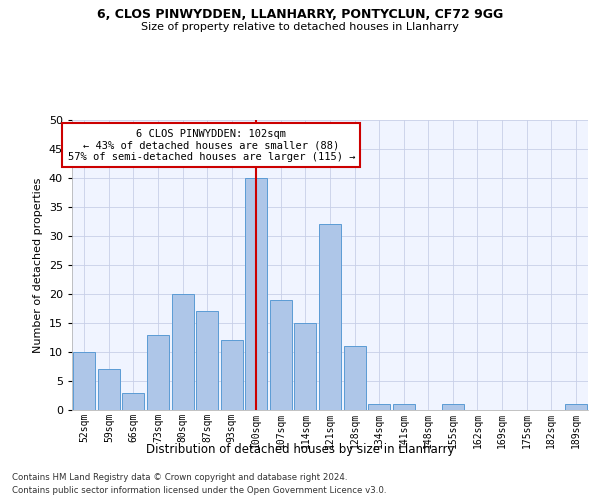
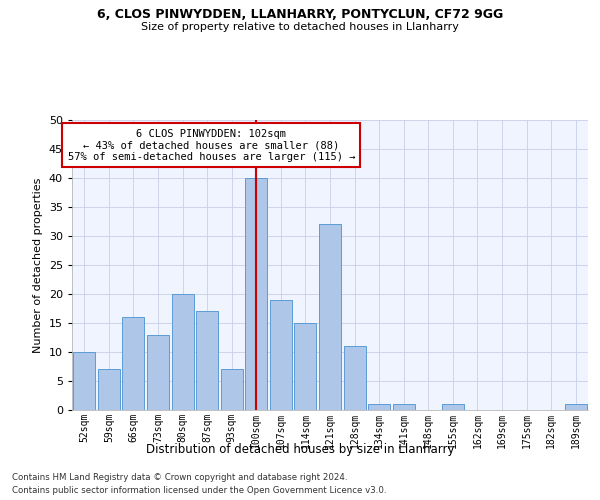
66sqm: 3 -> 16
93sqm: 12 -> 7
